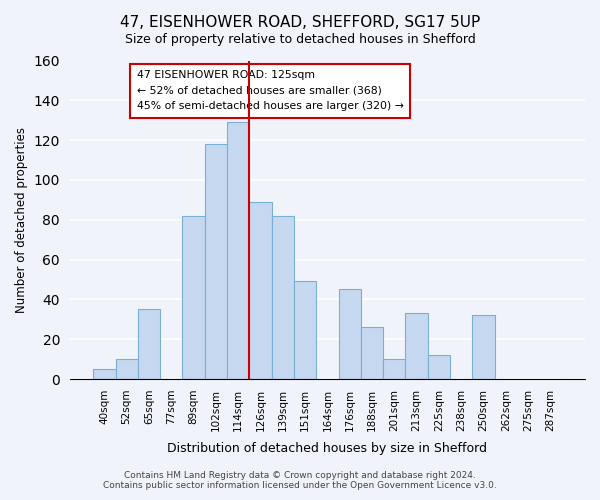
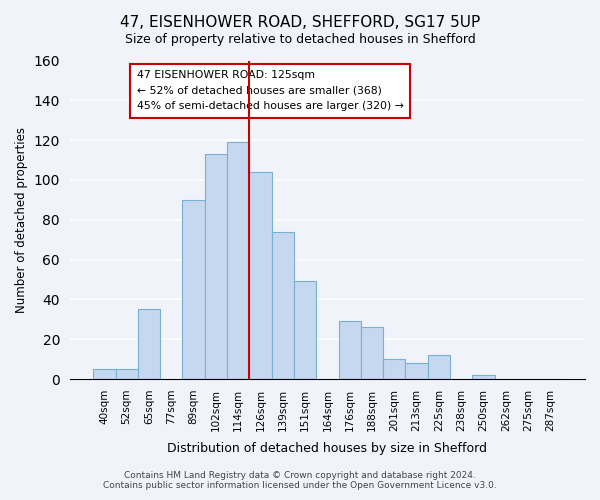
52sqm: 10 -> 5
89sqm: 82 -> 90
102sqm: 118 -> 113
114sqm: 129 -> 119
126sqm: 89 -> 104
139sqm: 82 -> 74
176sqm: 45 -> 29
213sqm: 33 -> 8
250sqm: 32 -> 2
